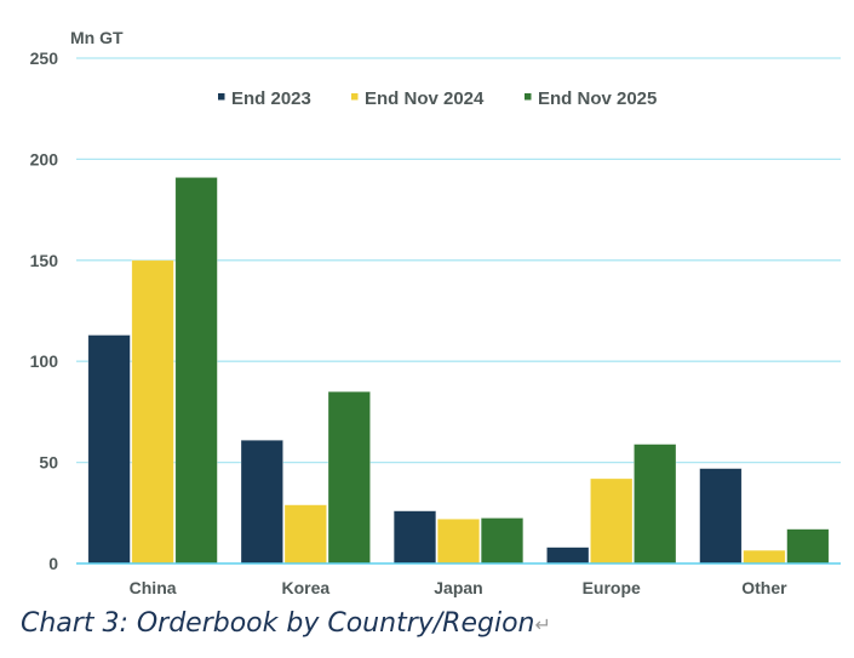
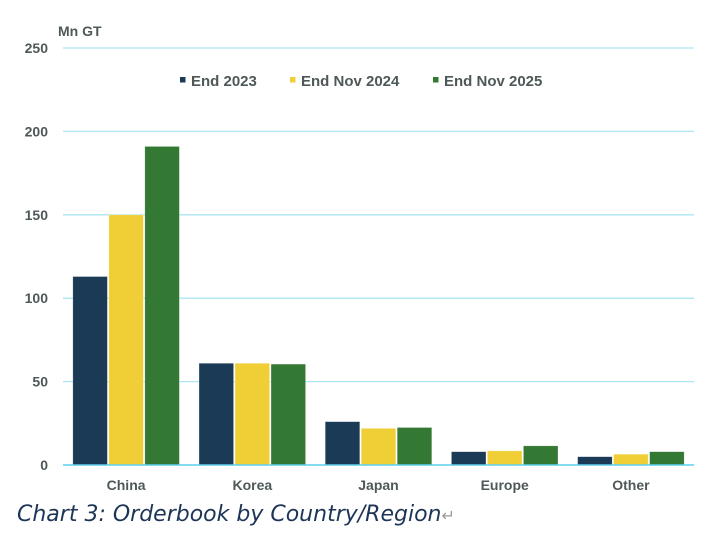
End Nov 2024/Korea: 29 -> 61
End Nov 2025/Korea: 85 -> 60
End Nov 2024/Europe: 42 -> 8
End Nov 2025/Europe: 59 -> 12
End 2023/Other: 47 -> 5
End Nov 2025/Other: 17 -> 8
